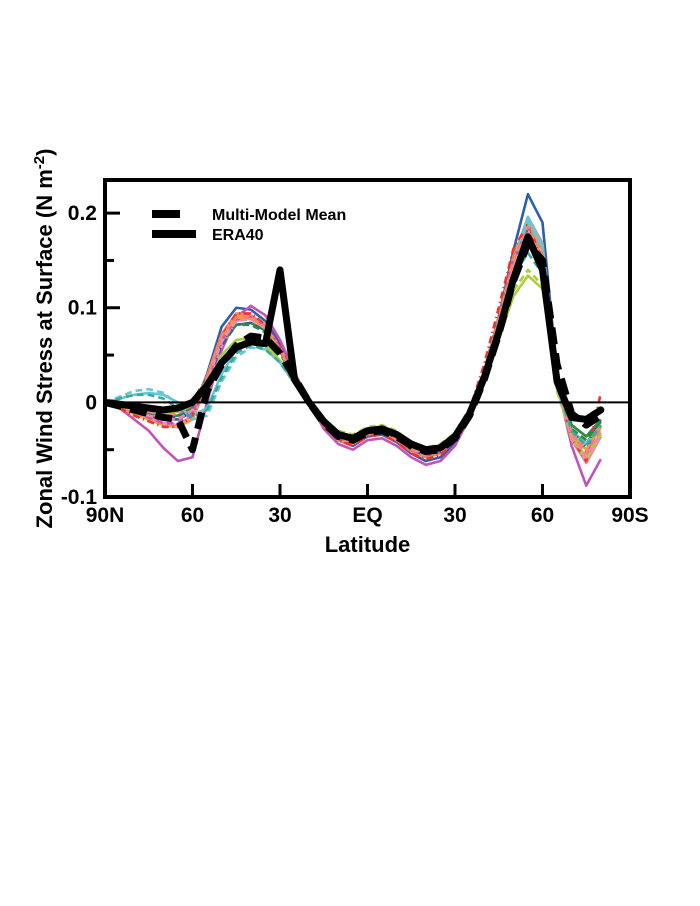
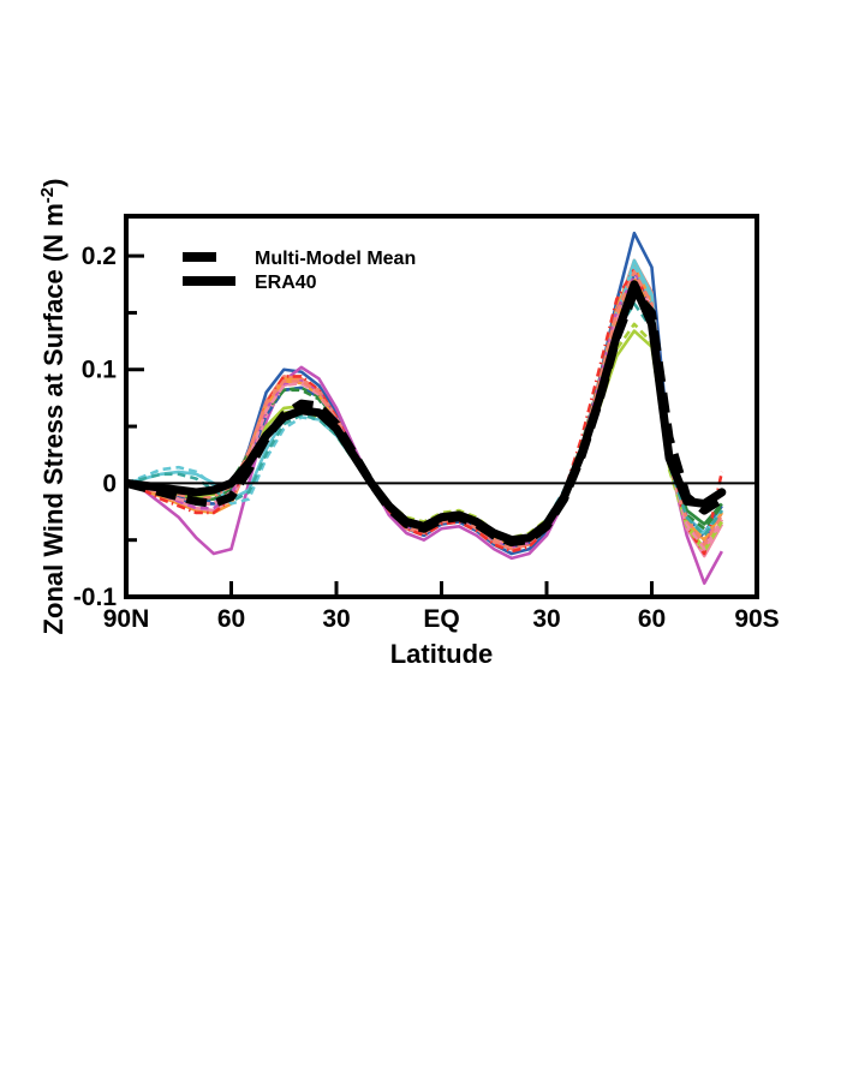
Multi-Model Mean/60: -0.05 -> -0.01
ERA40/30: 0.14 -> 0.05
